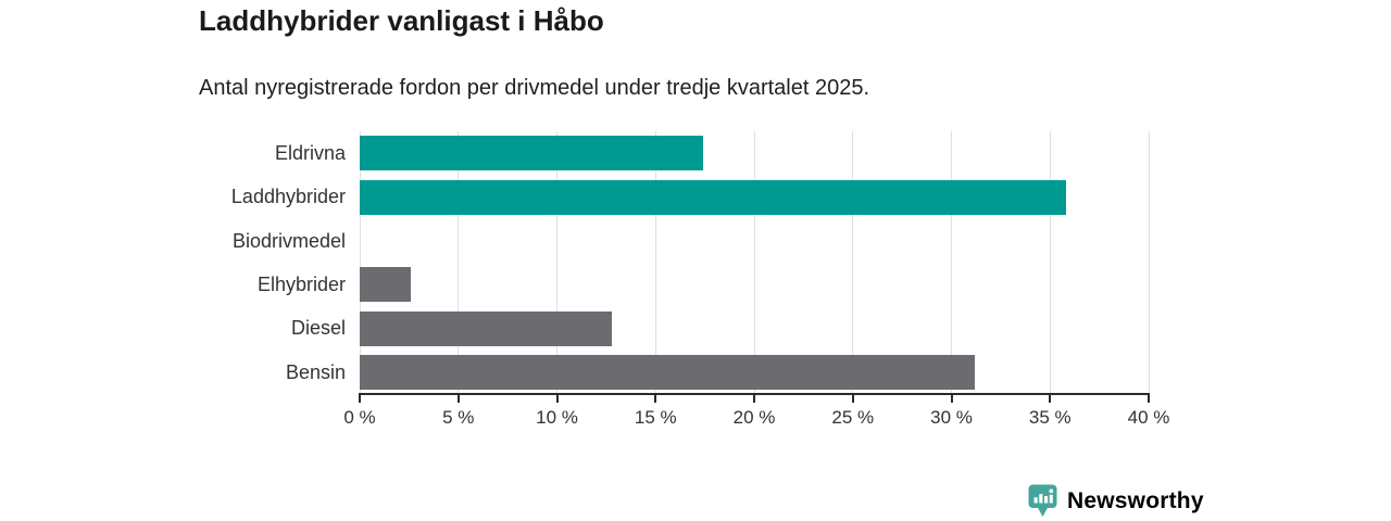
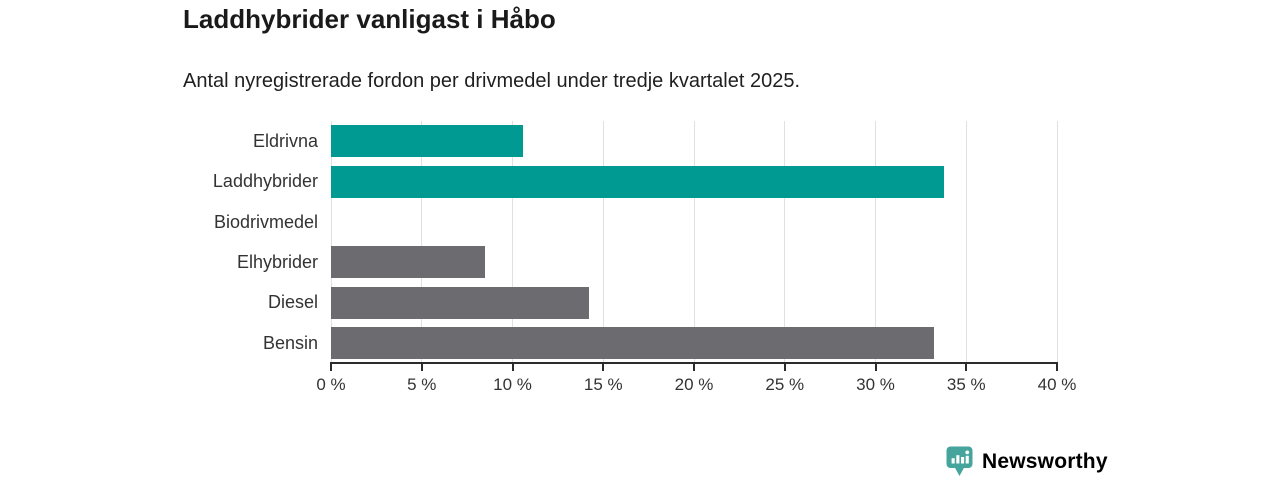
Eldrivna: 17.4% -> 10.6%
Laddhybrider: 35.8% -> 33.8%
Elhybrider: 2.6% -> 8.5%
Diesel: 12.8% -> 14.2%
Bensin: 31.2% -> 33.2%
